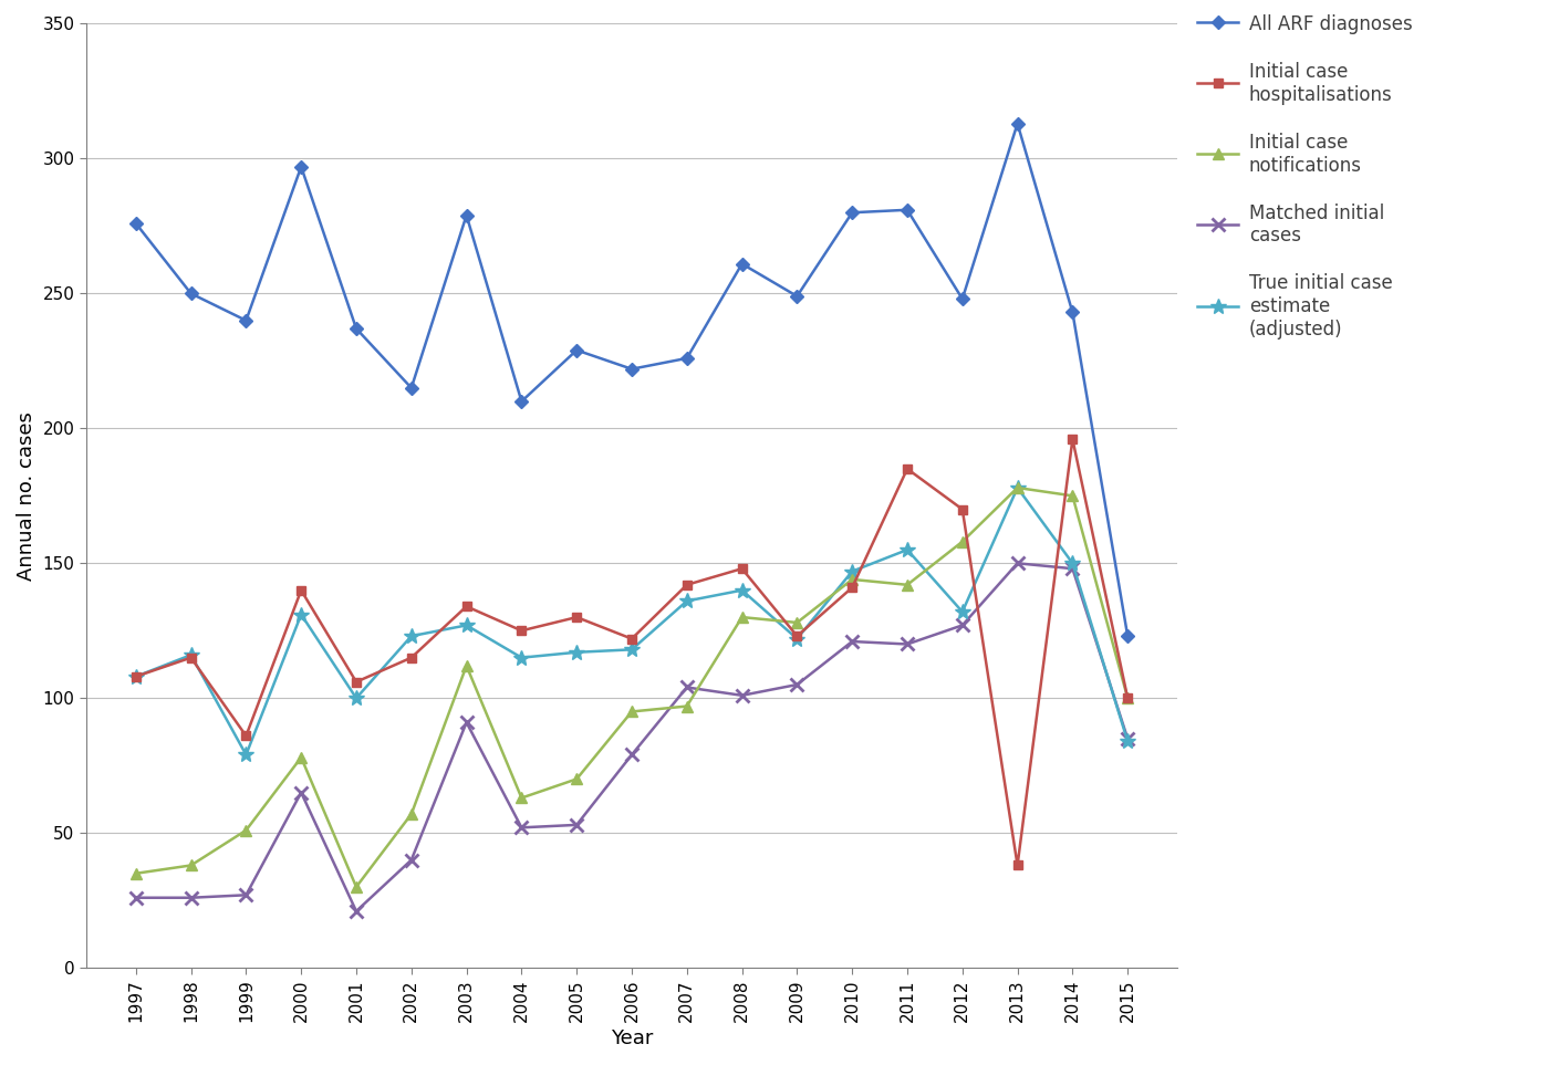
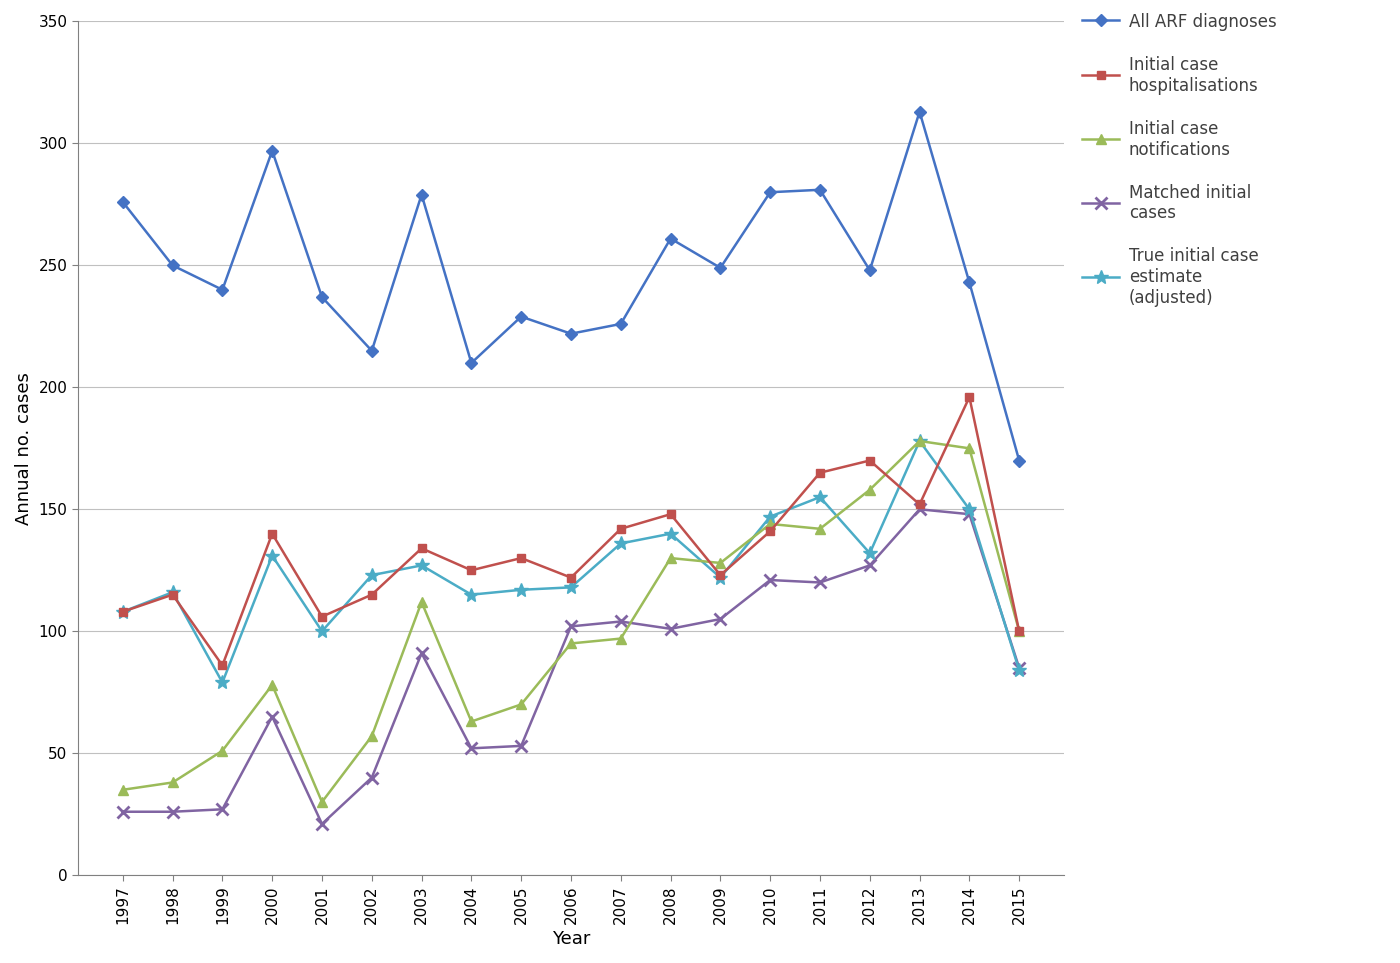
Matched initial cases/2006: 79 -> 102
Initial case hospitalisations/2011: 185 -> 165
Initial case hospitalisations/2013: 38 -> 152
All ARF diagnoses/2015: 123 -> 170
